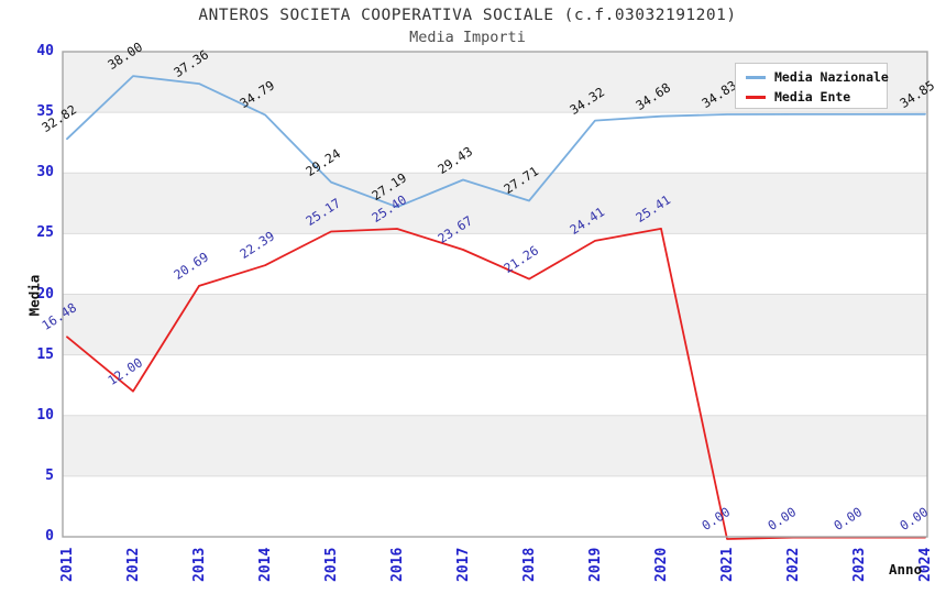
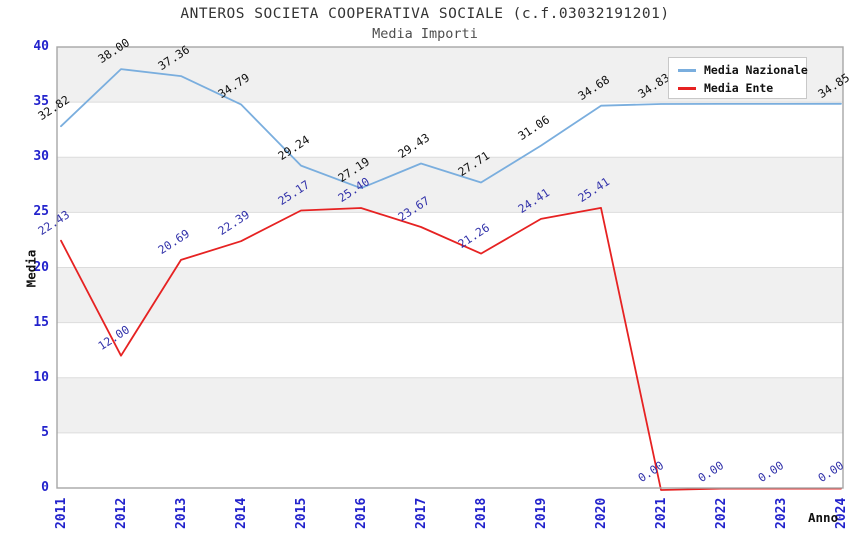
Media Ente/2011: 16.48 -> 22.43
Media Nazionale/2019: 34.32 -> 31.06
